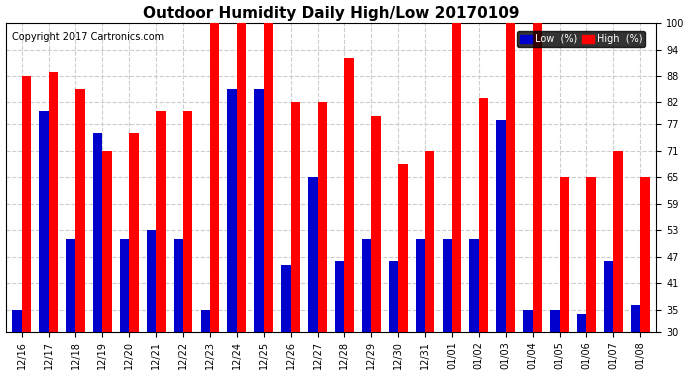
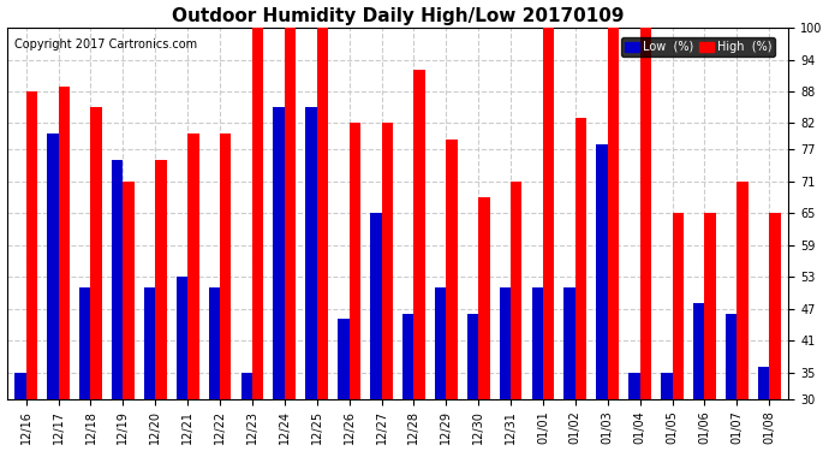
Low (%)/01/06: 34 -> 48
